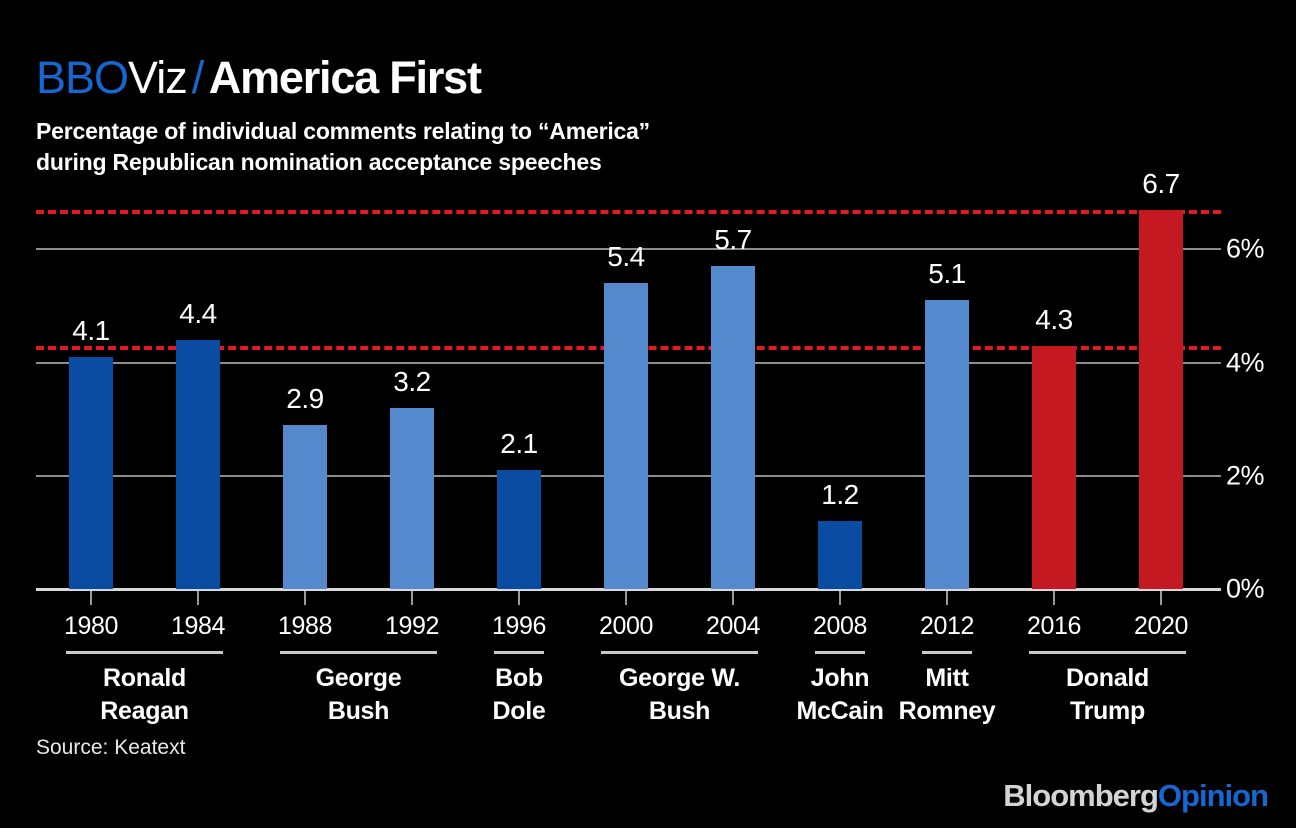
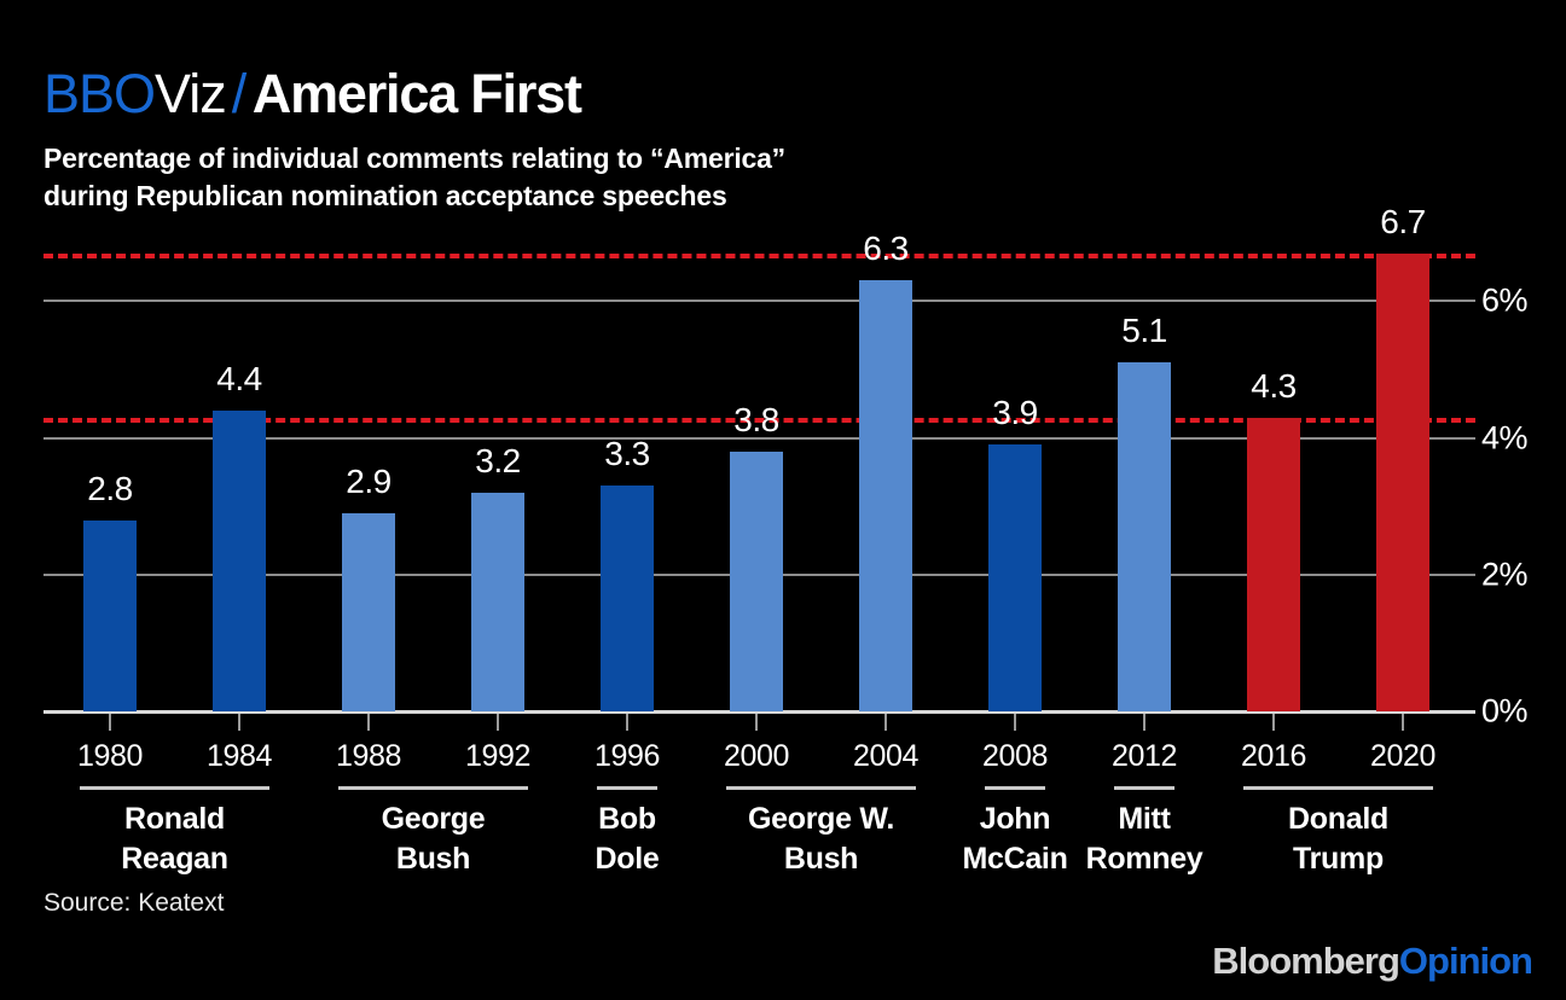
1980: 4.1 -> 2.8
1996: 2.1 -> 3.3
2000: 5.4 -> 3.8
2004: 5.7 -> 6.3
2008: 1.2 -> 3.9
